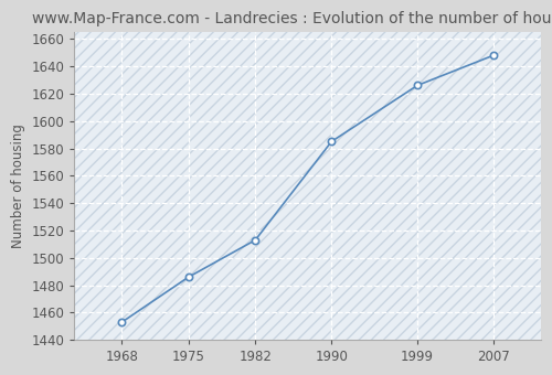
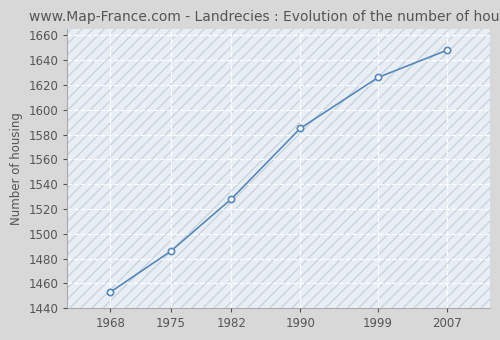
1982: 1513 -> 1528
